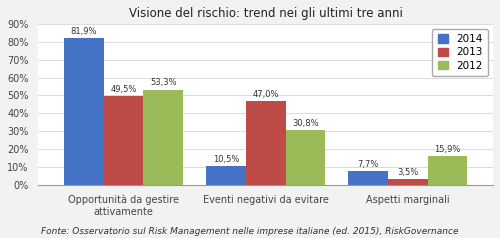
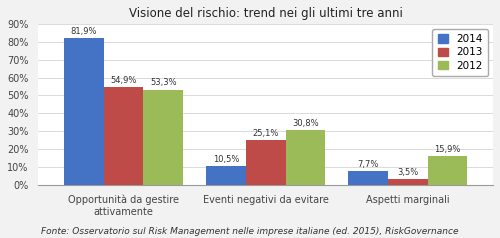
2013/Opportunità da gestire attivamente: 49,5% -> 54,9%
2013/Eventi negativi da evitare: 47,0% -> 25,1%
